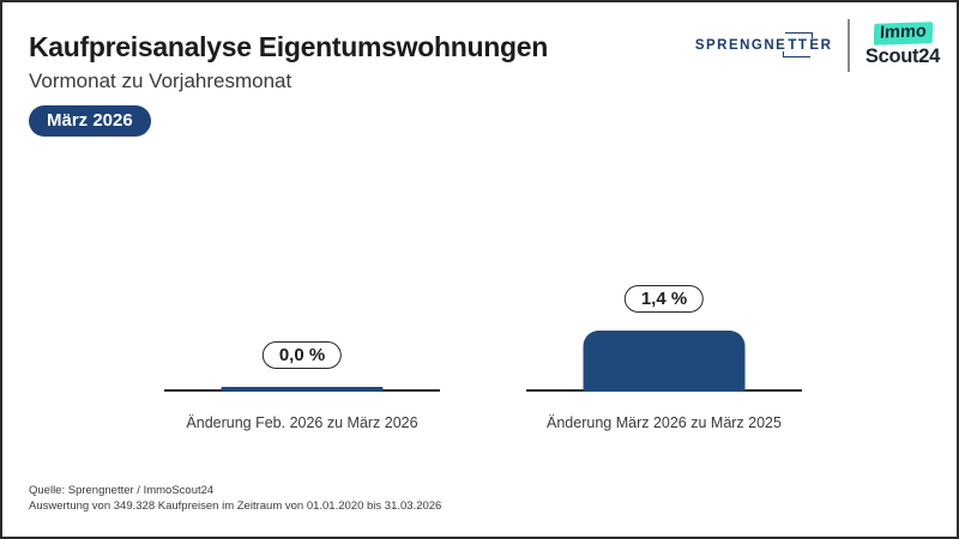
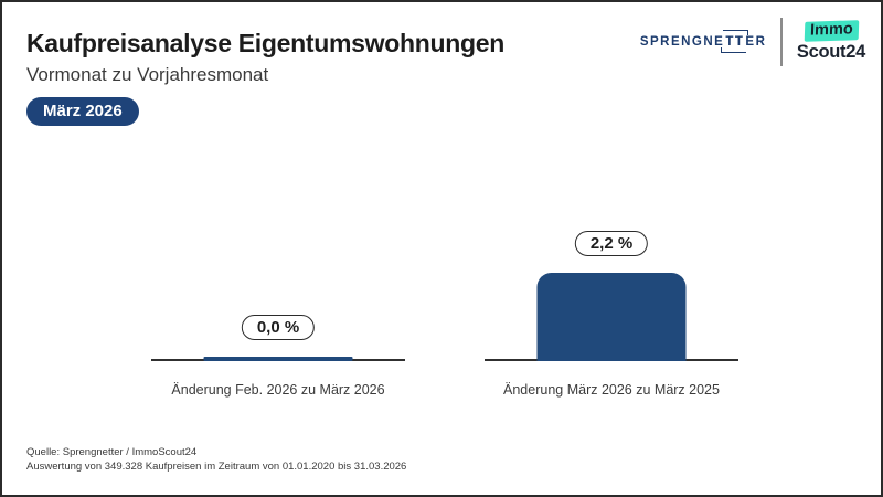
Änderung März 2026 zu März 2025: 1,4 -> 2,2
